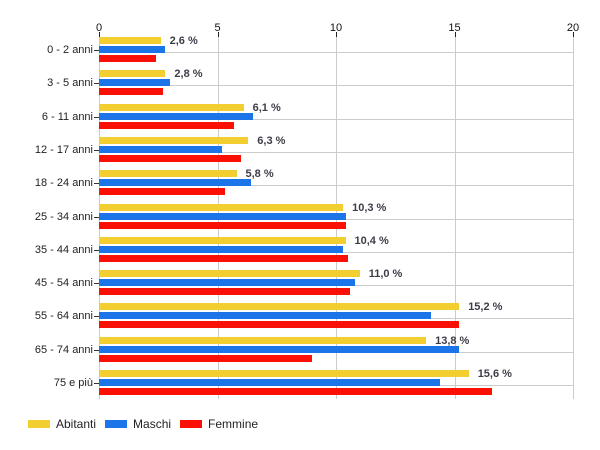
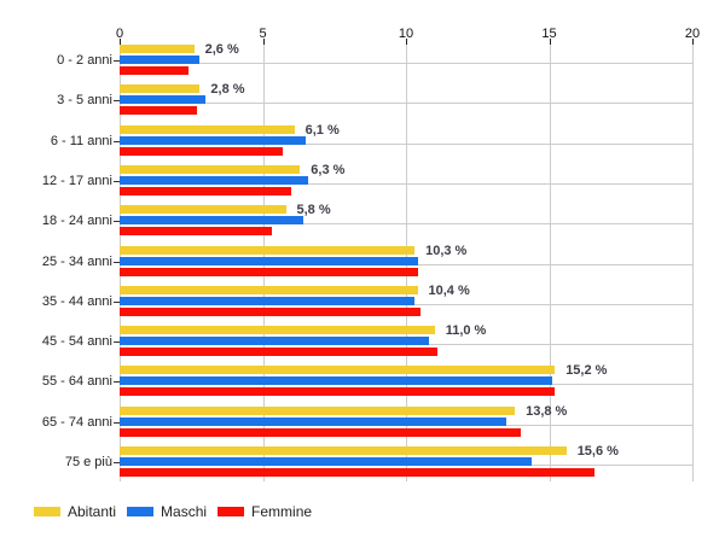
Maschi/12 - 17 anni: 5.2 -> 6.6
Femmine/45 - 54 anni: 10.6 -> 11.1
Maschi/55 - 64 anni: 14.0 -> 15.1
Maschi/65 - 74 anni: 15.2 -> 13.5
Femmine/65 - 74 anni: 9.0 -> 14.0
